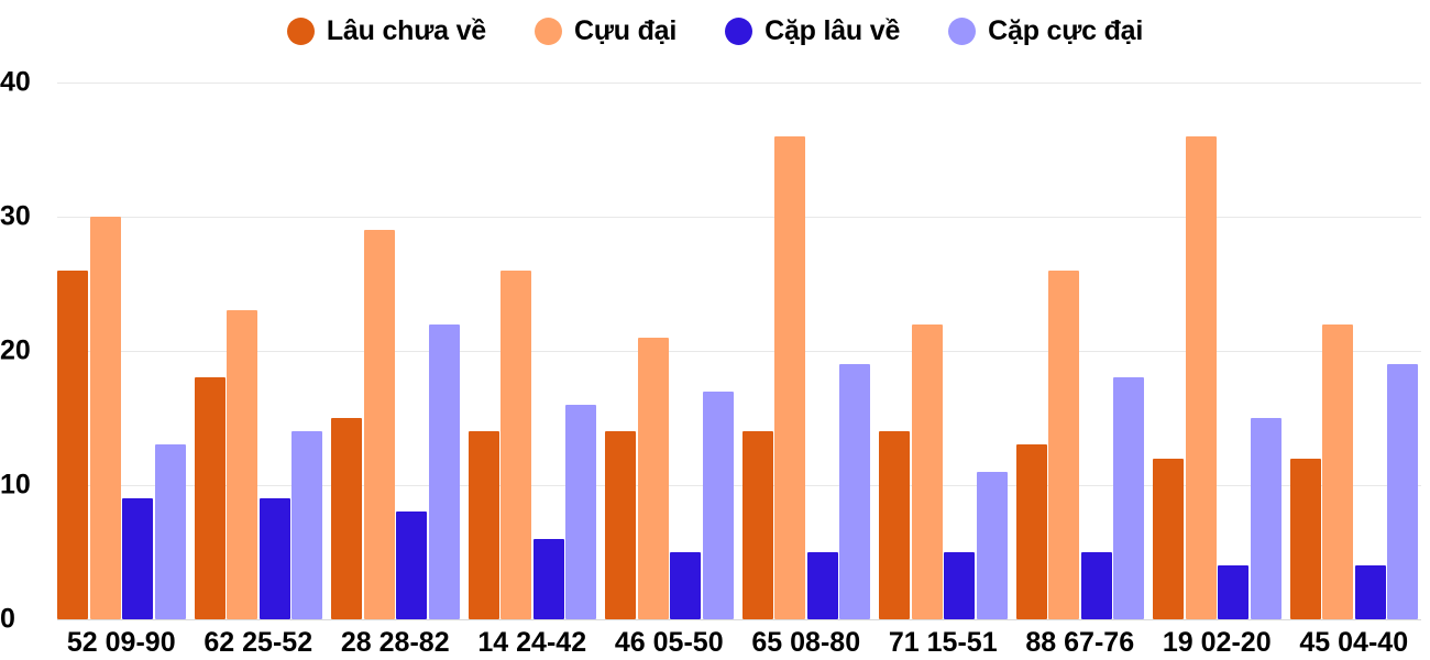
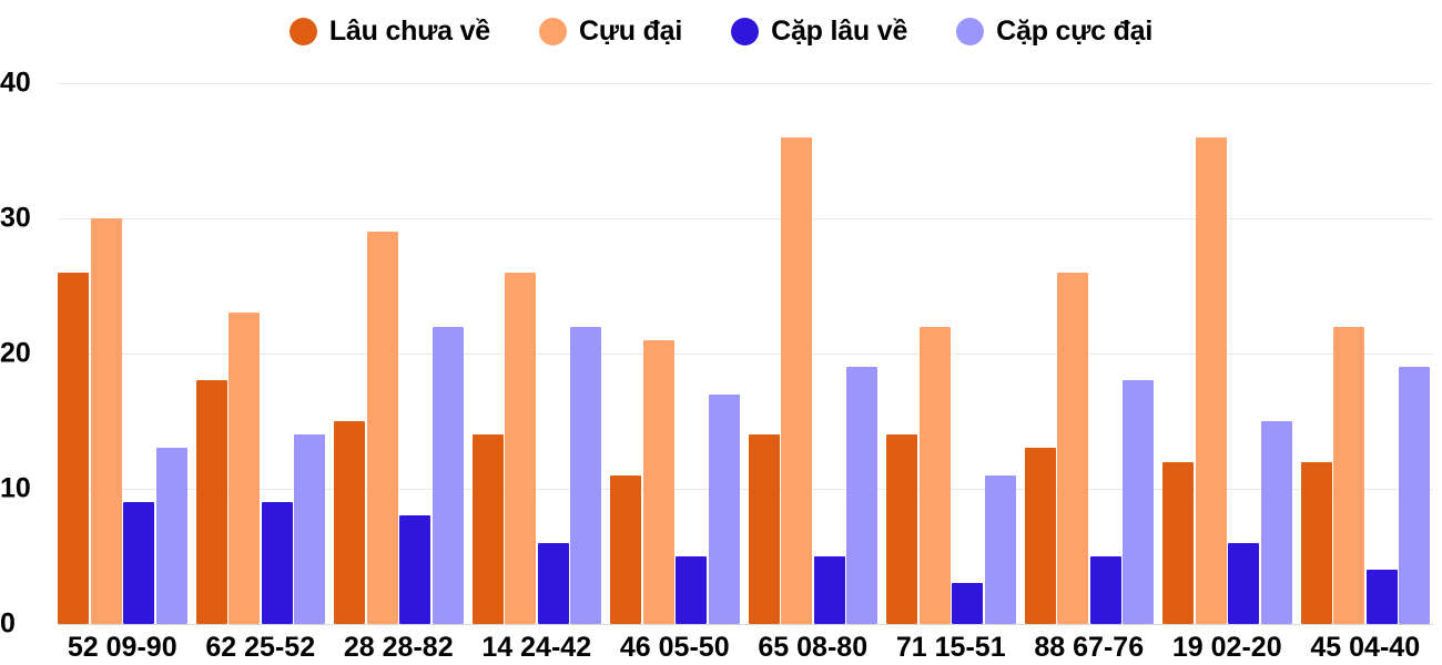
Cặp cực đại/14 24-42: 16 -> 22
Lâu chưa về/46 05-50: 14 -> 11
Cặp lâu về/71 15-51: 5 -> 3
Cặp lâu về/19 02-20: 4 -> 6
